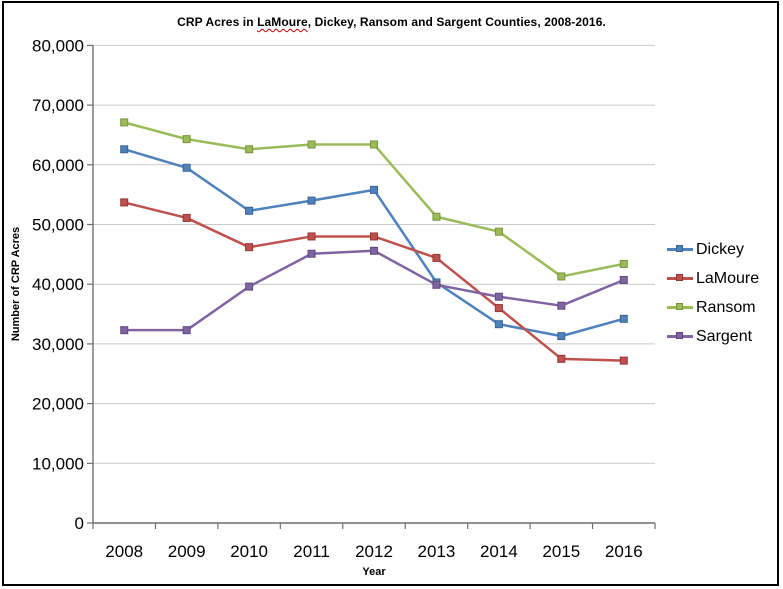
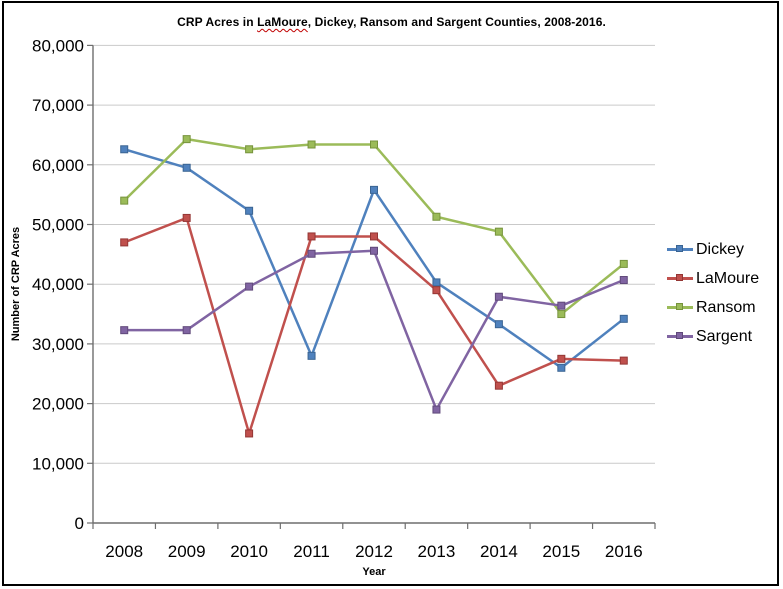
LaMoure/2008: 54000 -> 47000
Ransom/2008: 67000 -> 54000
LaMoure/2010: 46000 -> 15000
Dickey/2011: 54000 -> 28000
LaMoure/2013: 44000 -> 39000
Sargent/2013: 40000 -> 19000
LaMoure/2014: 36000 -> 23000
Dickey/2015: 31000 -> 26000
Ransom/2015: 41000 -> 35000
